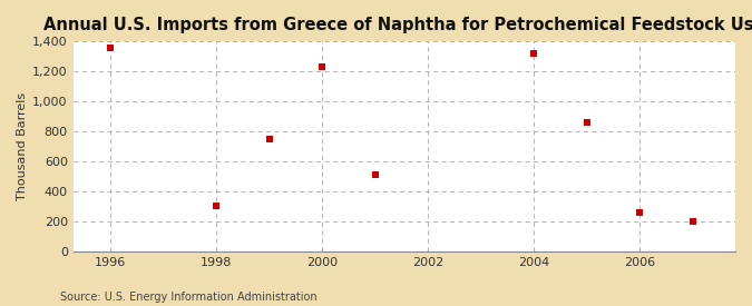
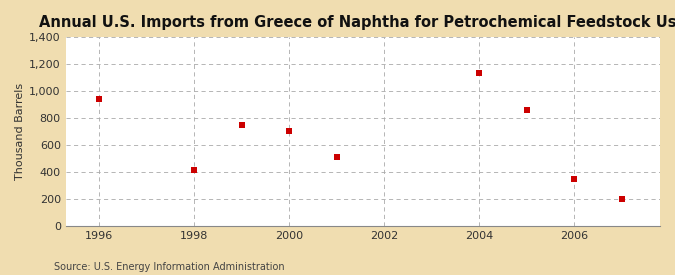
1996: 1,350 -> 940
1998: 300 -> 410
2000: 1,230 -> 700
2004: 1,320 -> 1,130
2006: 260 -> 350
